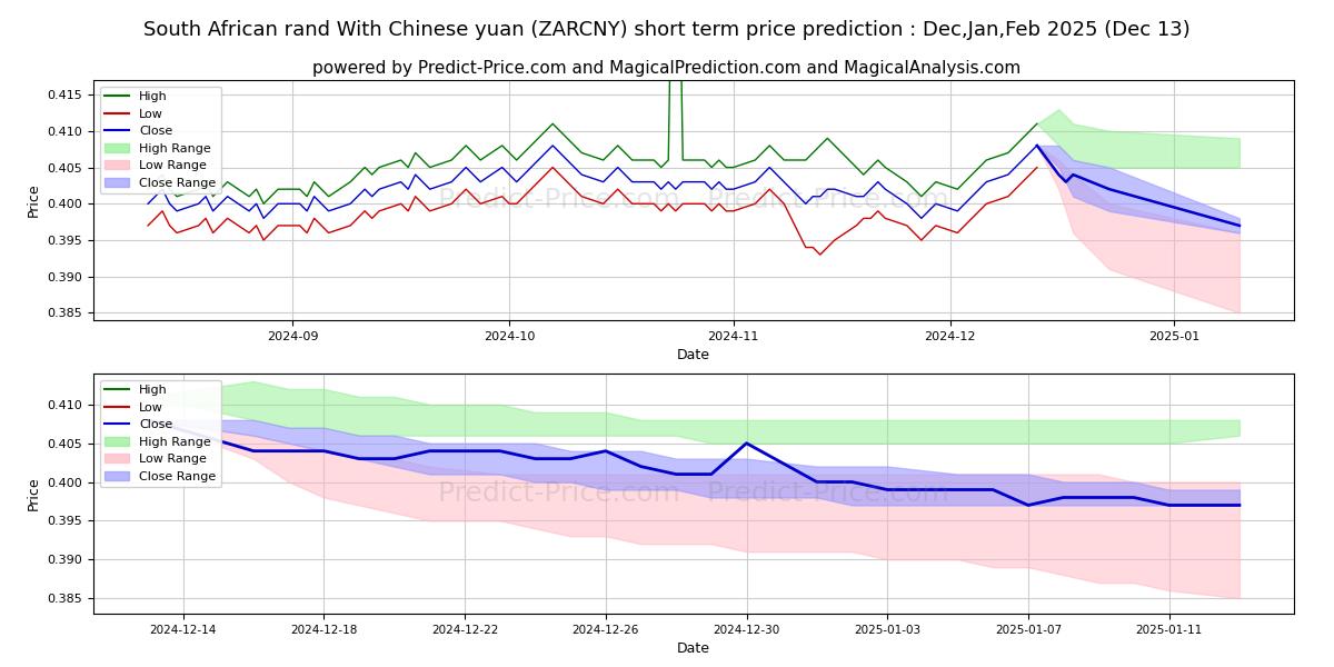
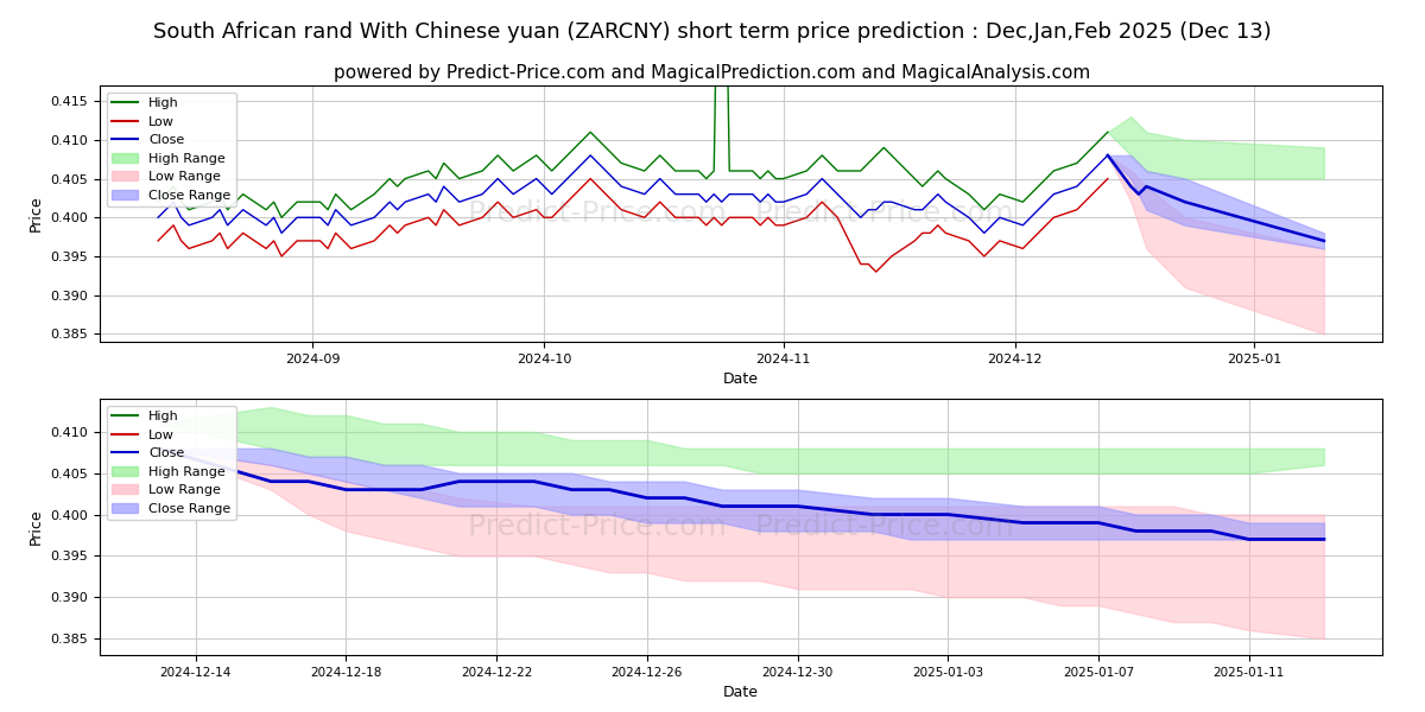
Close/2024-12-18: 0.404 -> 0.403
Close/2024-12-26: 0.404 -> 0.402
Close/2024-12-30: 0.405 -> 0.401
Close/2025-01-03: 0.399 -> 0.400
Close/2025-01-07: 0.397 -> 0.399
